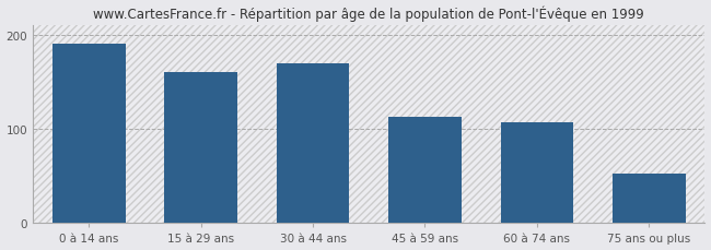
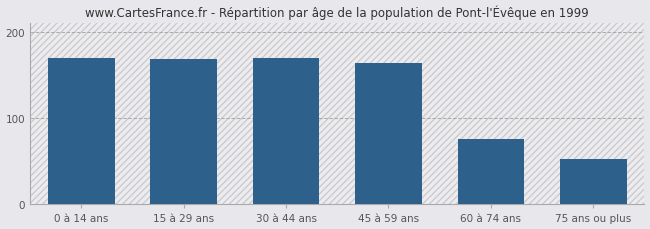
0 à 14 ans: 190 -> 170
15 à 29 ans: 160 -> 168
45 à 59 ans: 113 -> 164
60 à 74 ans: 107 -> 76
